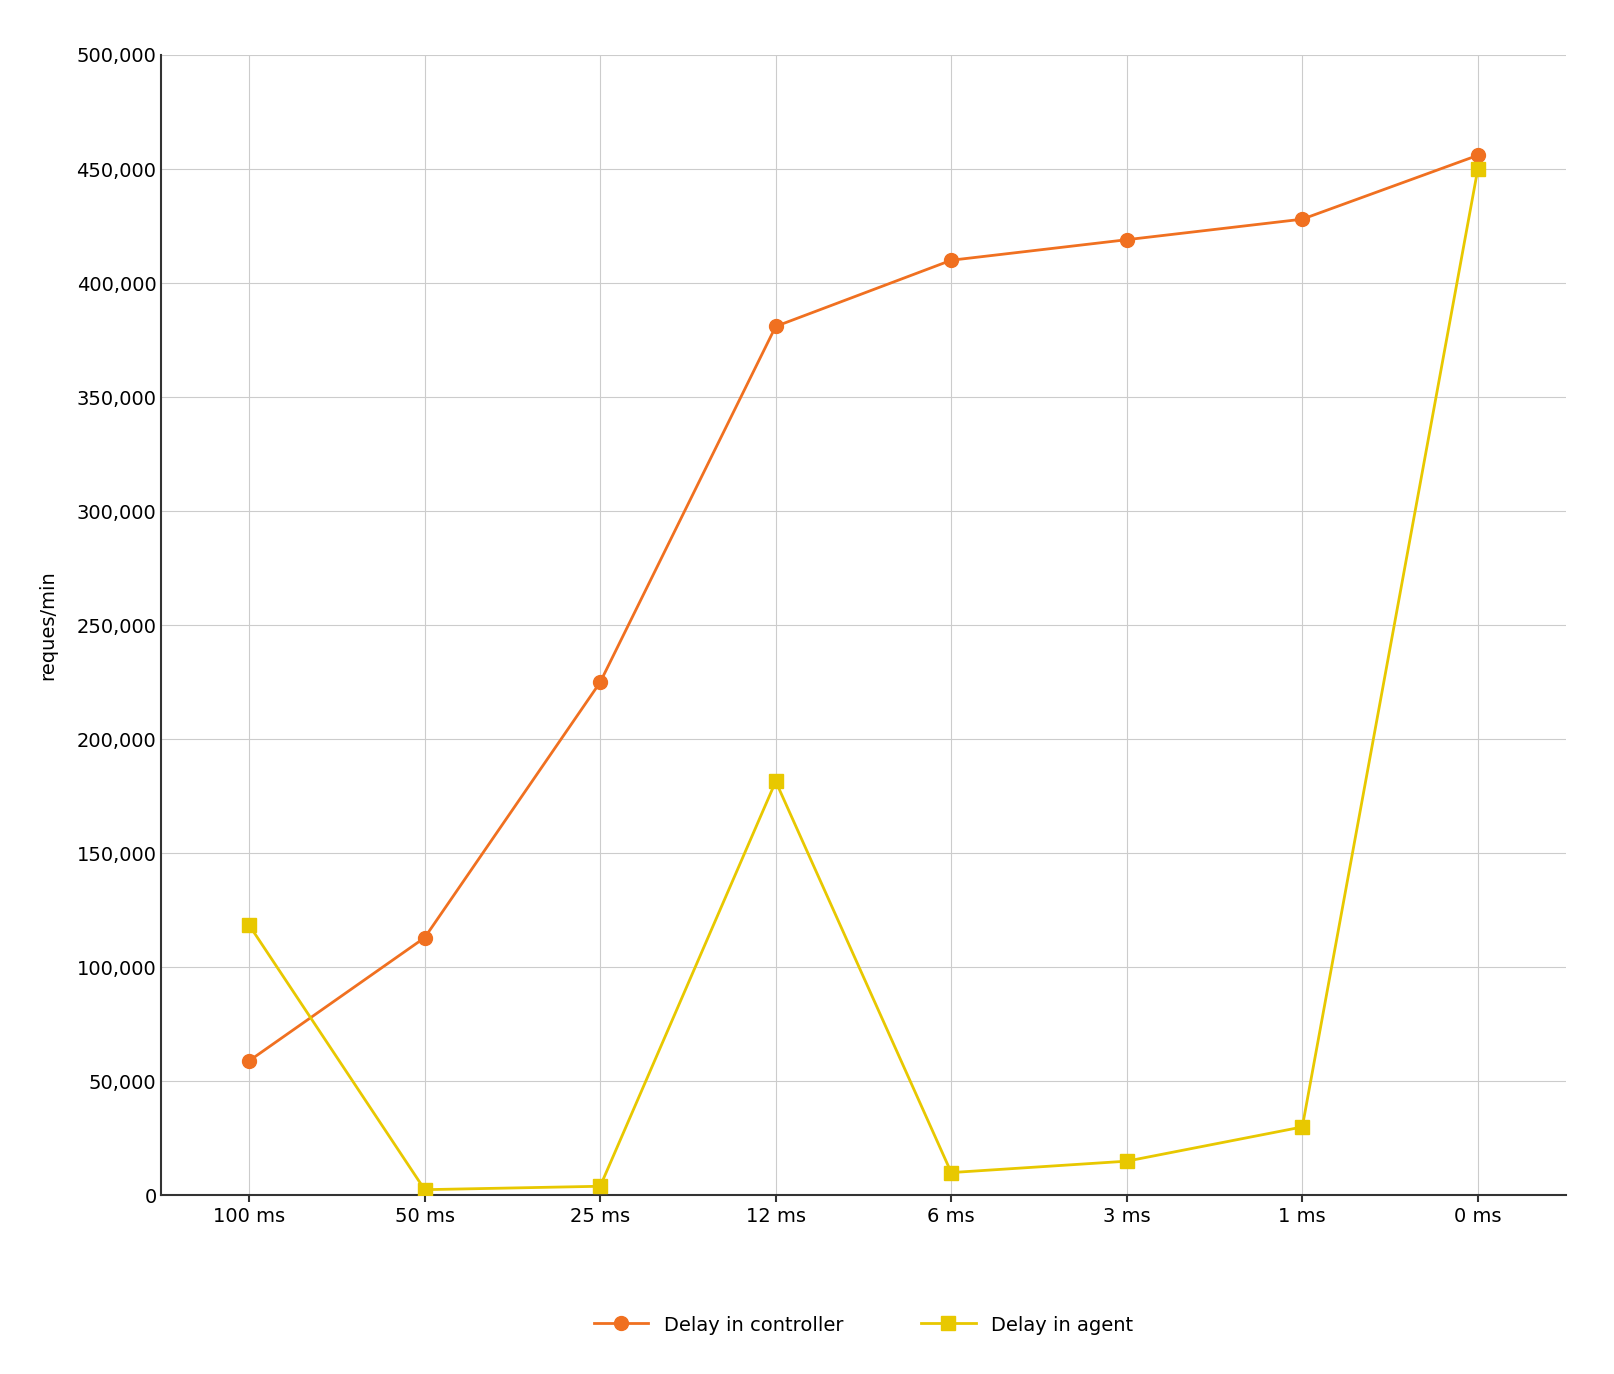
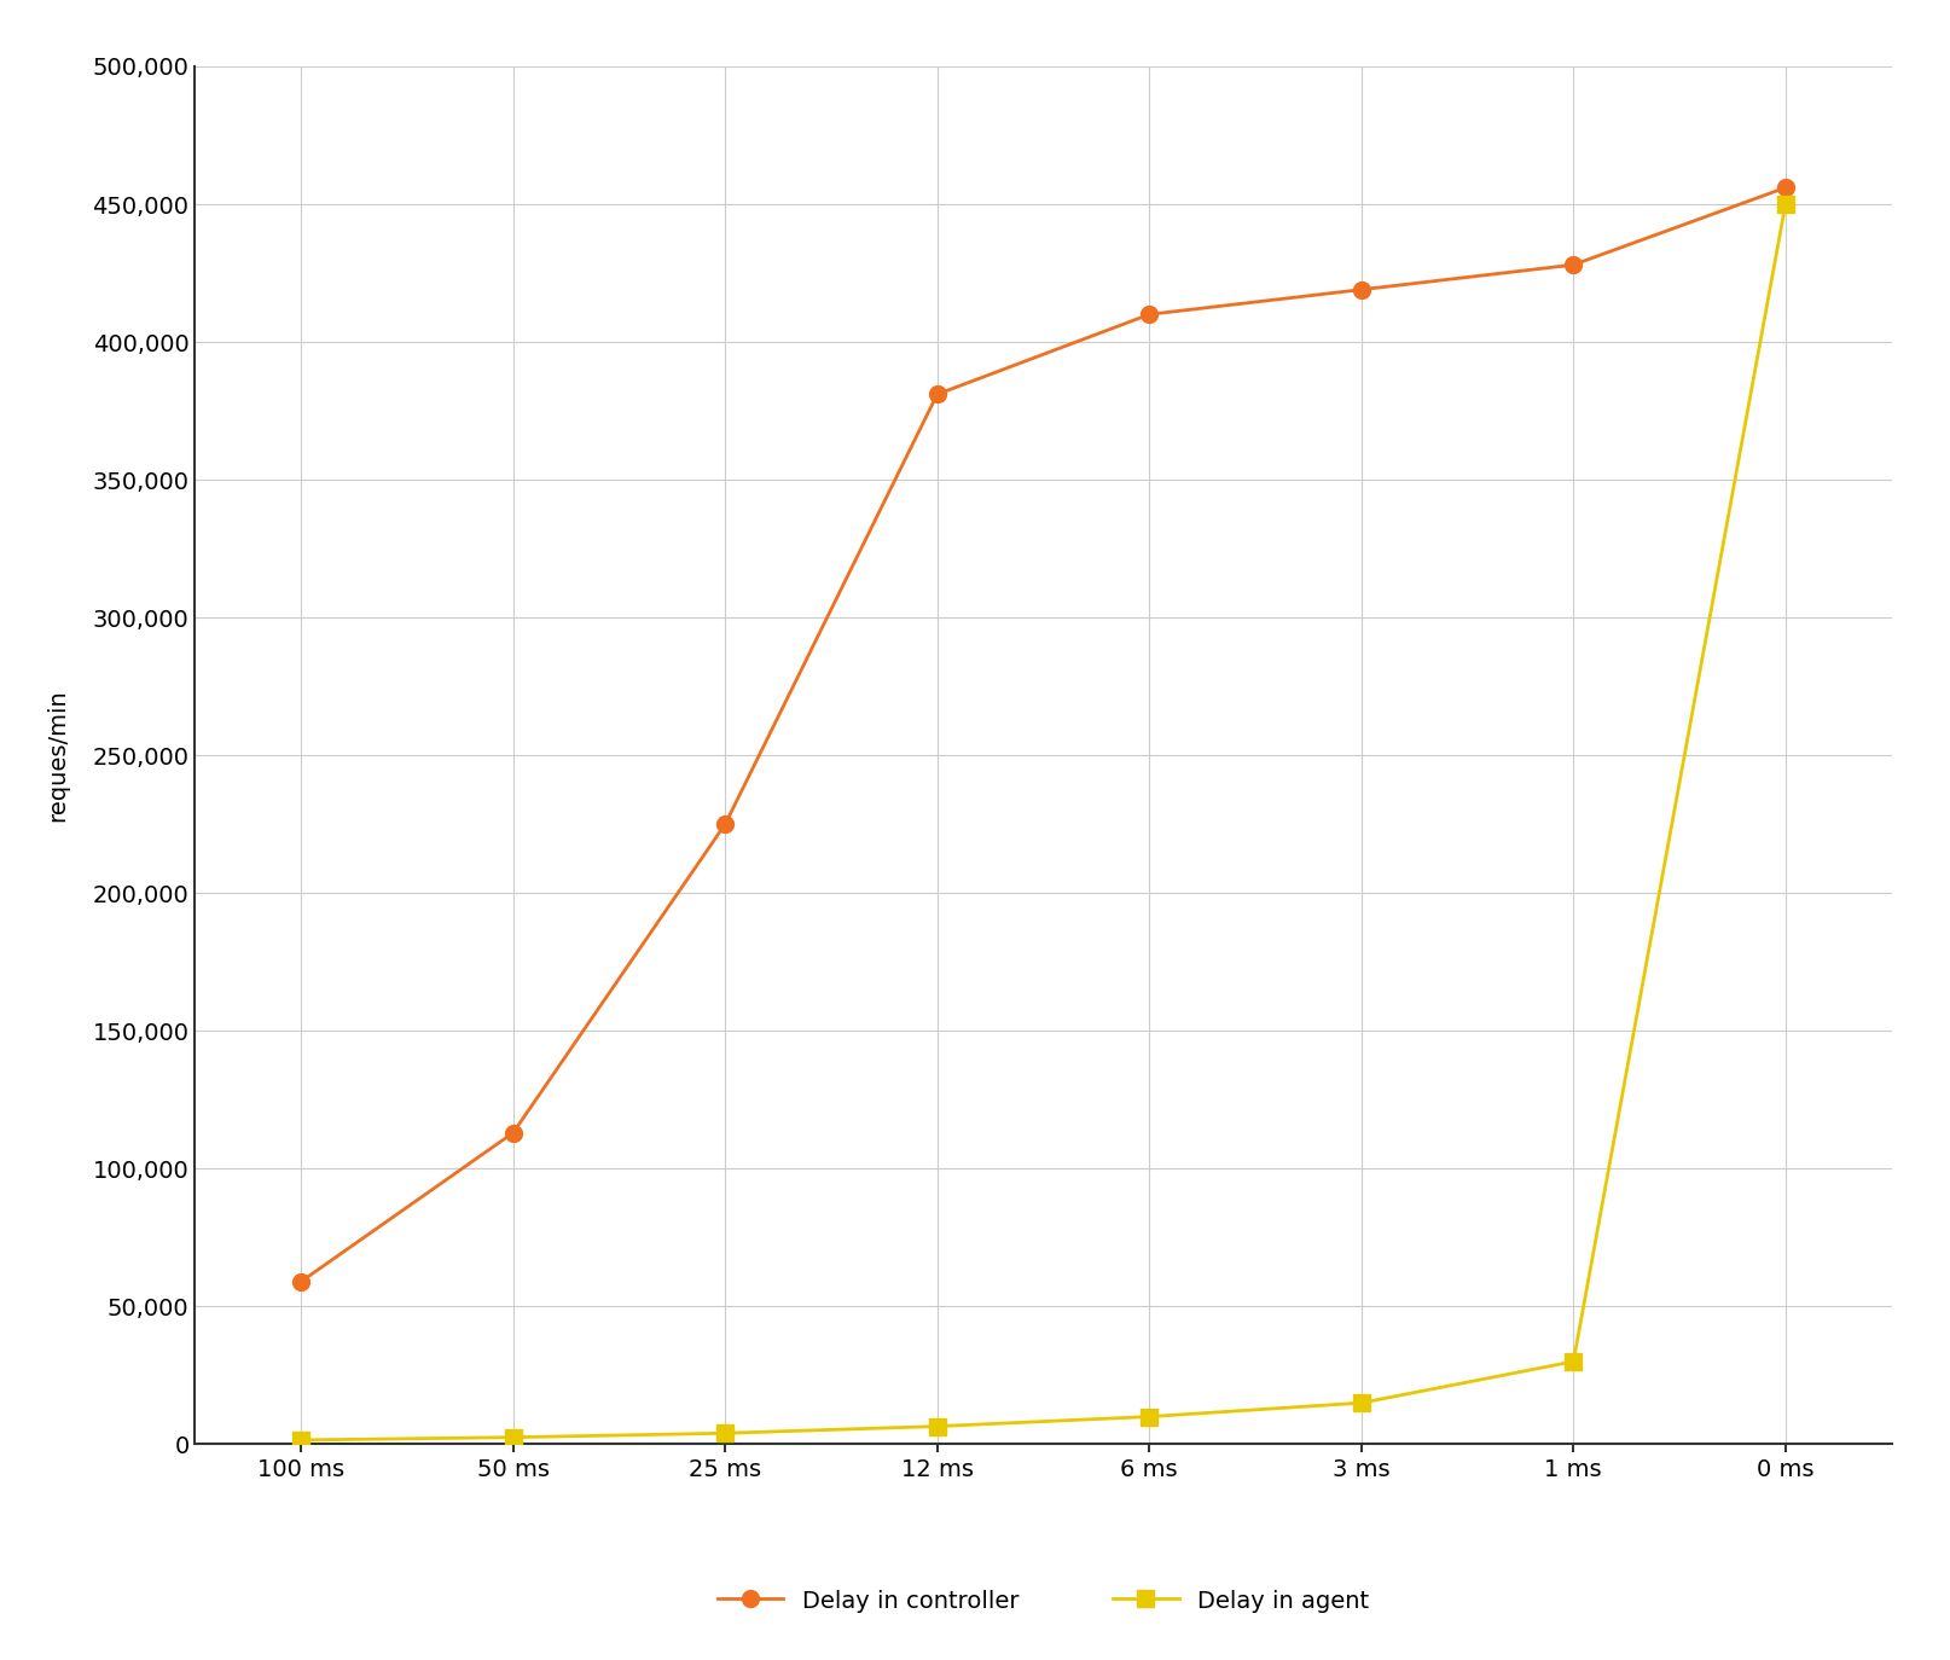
Delay in agent/100 ms: 118,500 -> 1,500
Delay in agent/12 ms: 181,500 -> 6,500
